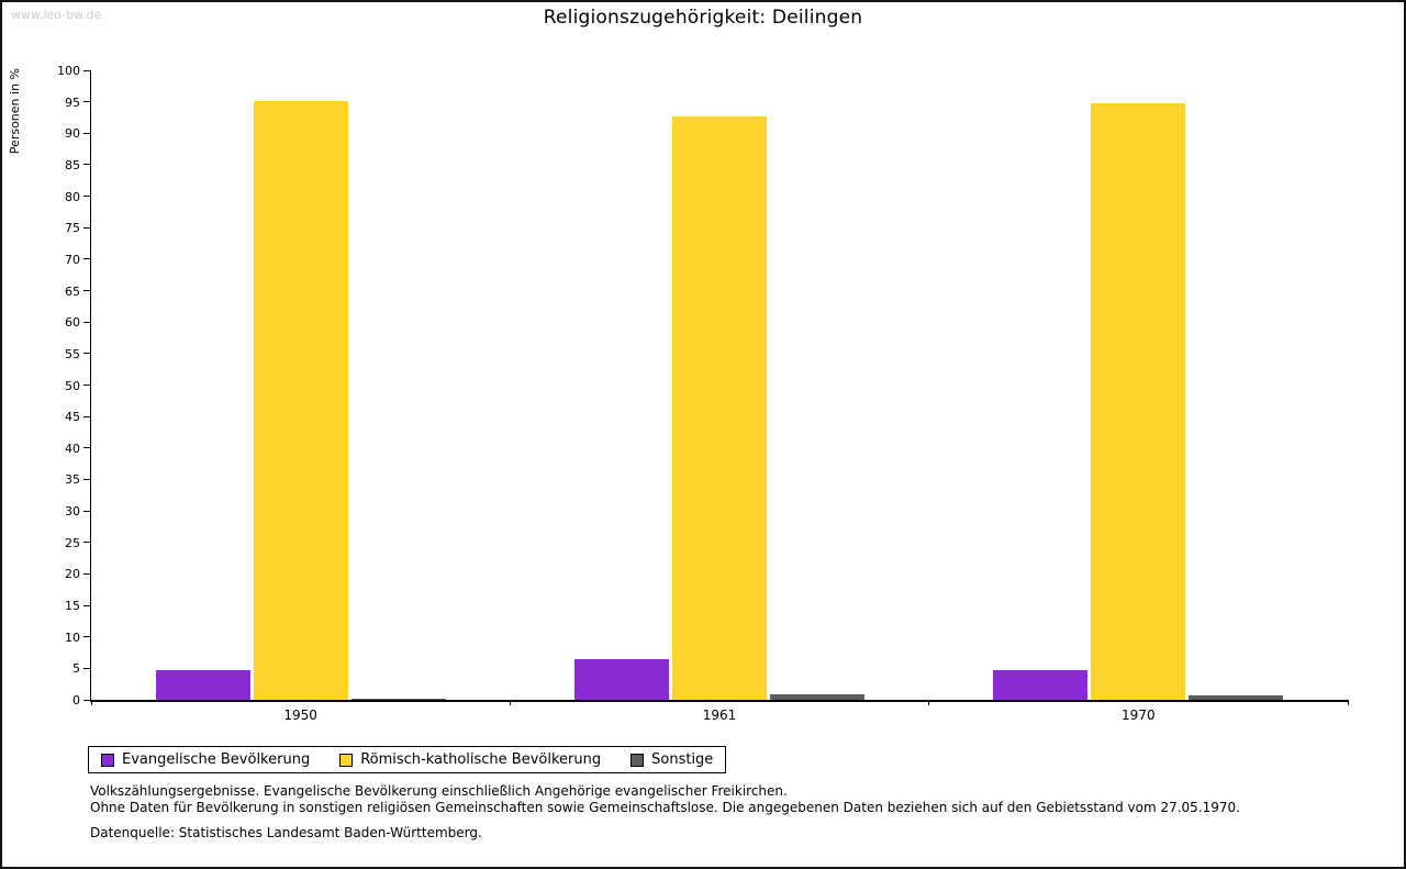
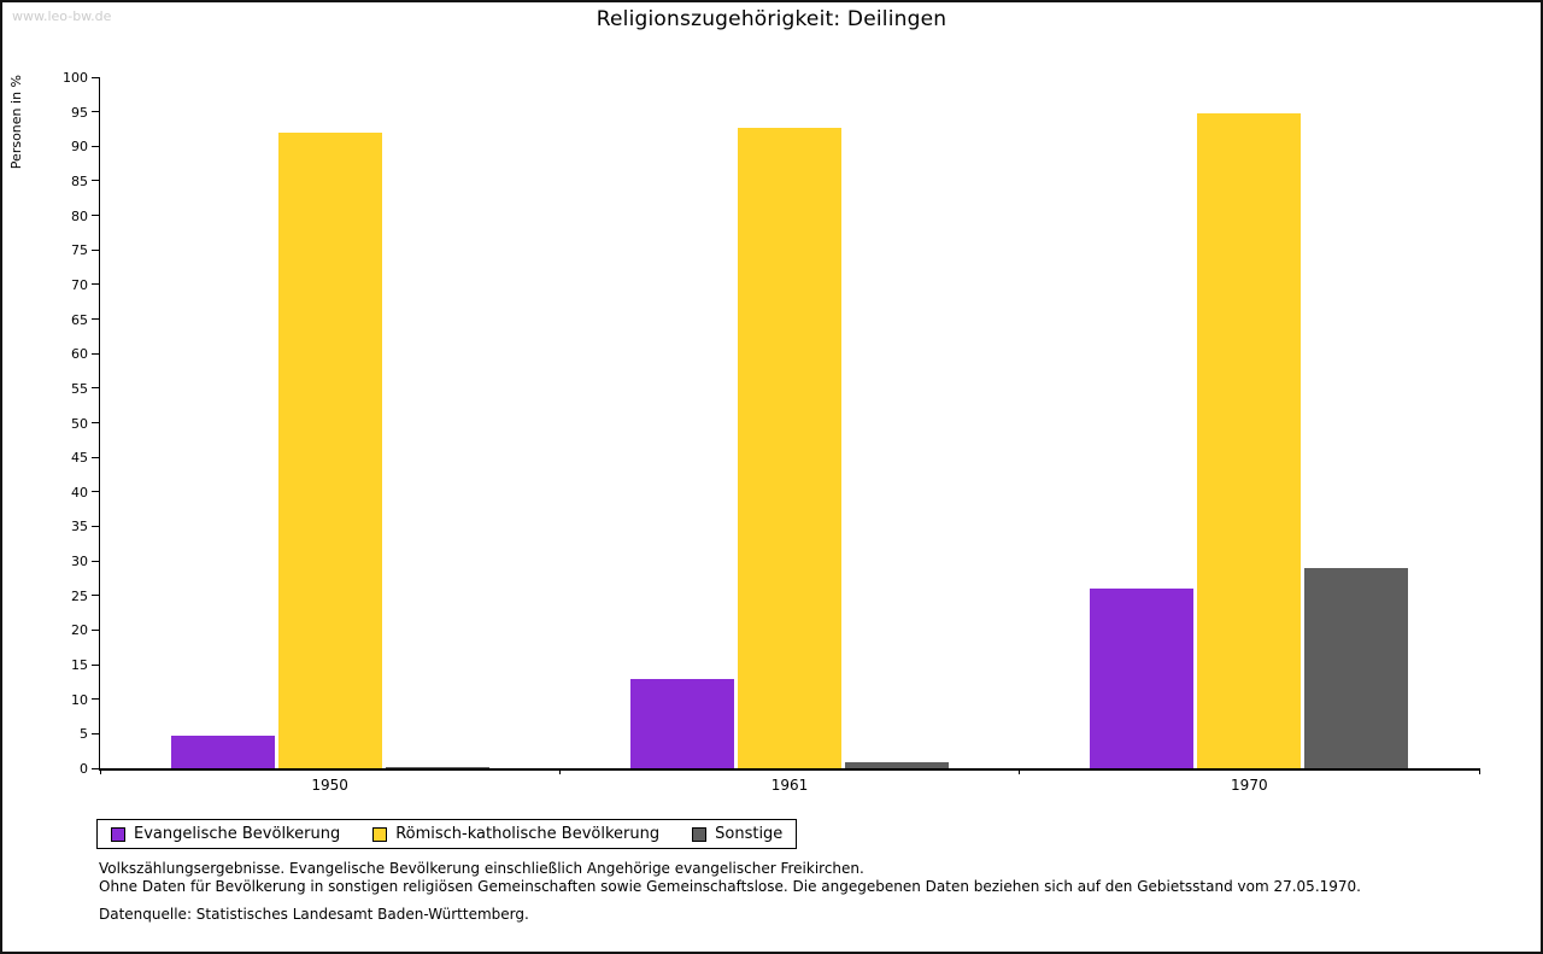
Römisch-katholische Bevölkerung/1950: 95 -> 92
Evangelische Bevölkerung/1961: 6 -> 13
Evangelische Bevölkerung/1970: 5 -> 26
Sonstige/1970: 1 -> 29
